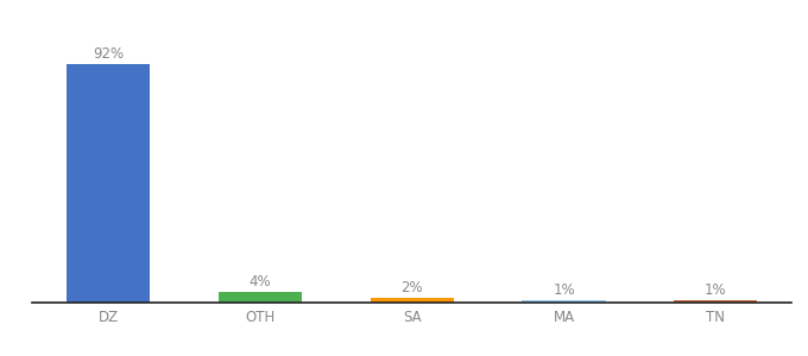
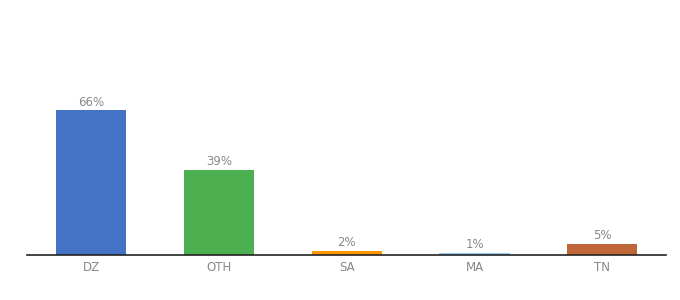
DZ: 92% -> 66%
OTH: 4% -> 39%
TN: 1% -> 5%
